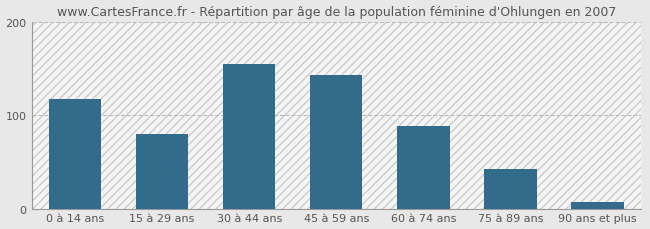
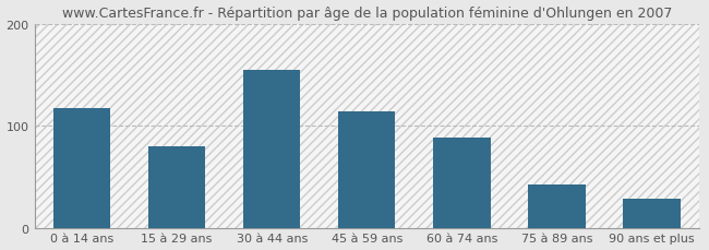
45 à 59 ans: 143 -> 114
90 ans et plus: 7 -> 28
